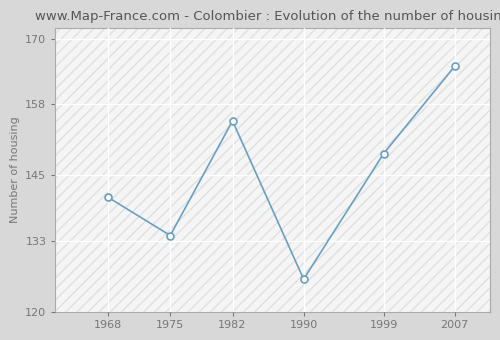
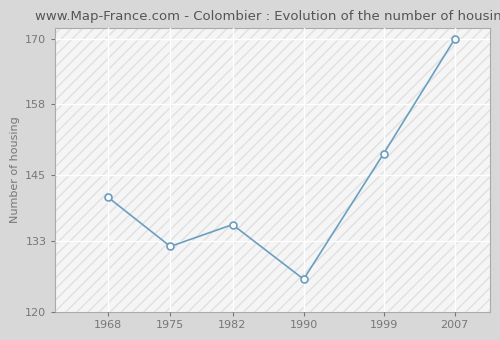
1975: 134 -> 132
1982: 155 -> 136
2007: 165 -> 170
